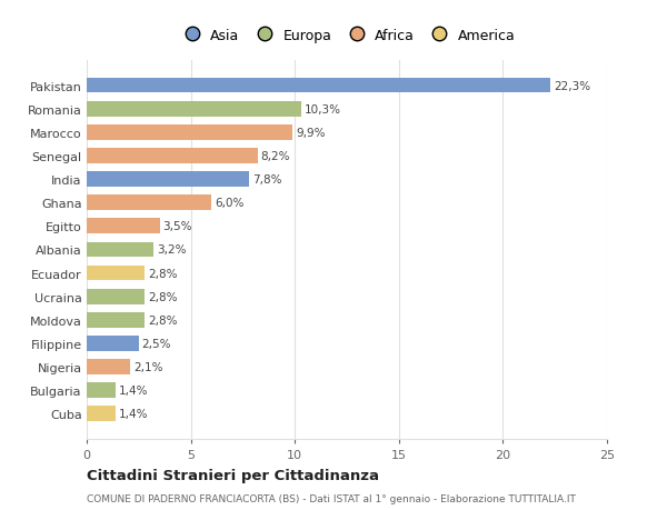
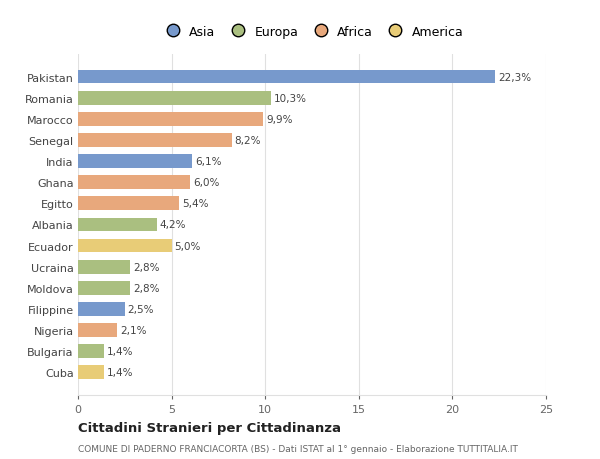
India: 7,8% -> 6,1%
Egitto: 3,5% -> 5,4%
Albania: 3,2% -> 4,2%
Ecuador: 2,8% -> 5,0%
